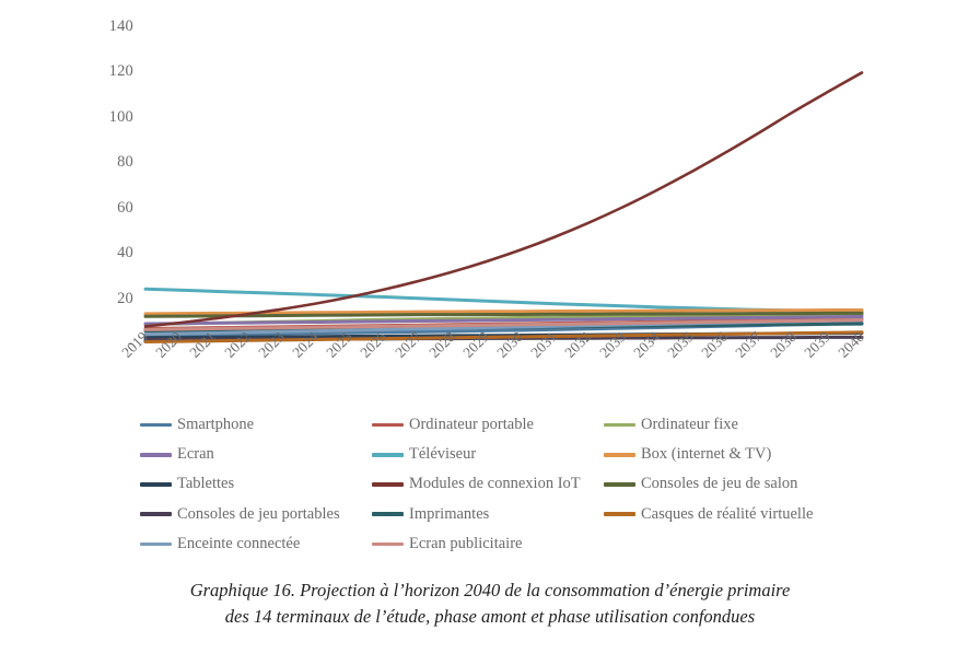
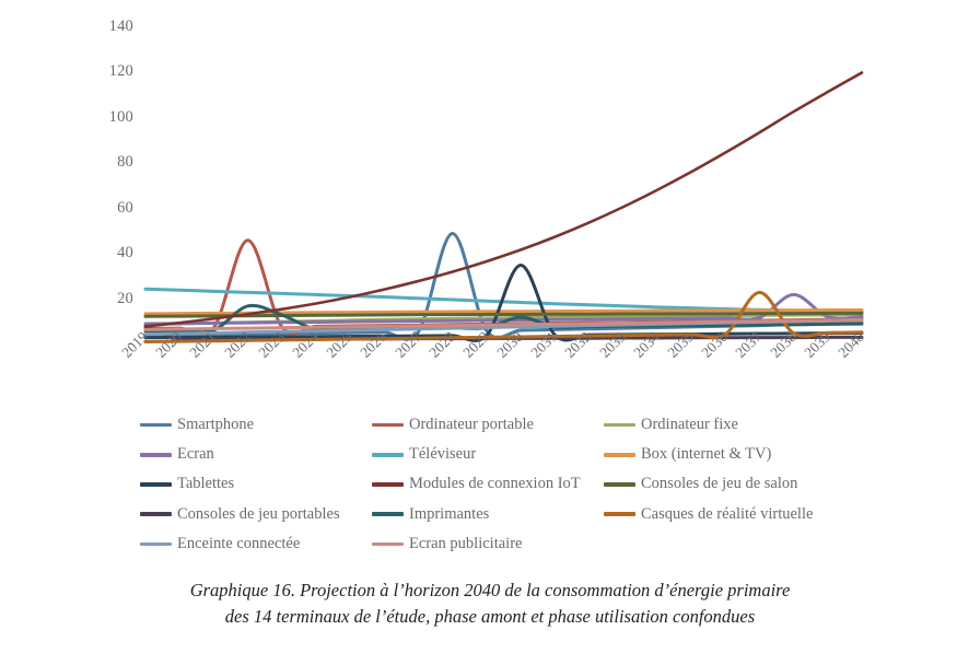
Consoles de jeu portables/2019: 2 -> 8
Ordinateur portable/2022: 8 -> 46
Imprimantes/2022: 6 -> 17
Imprimantes/2023: 7 -> 13
Smartphone/2028: 6 -> 49
Tablettes/2030: 4 -> 35
Imprimantes/2030: 8 -> 12
Casques de réalité virtuelle/2037: 5 -> 23
Ecran/2038: 12 -> 22
